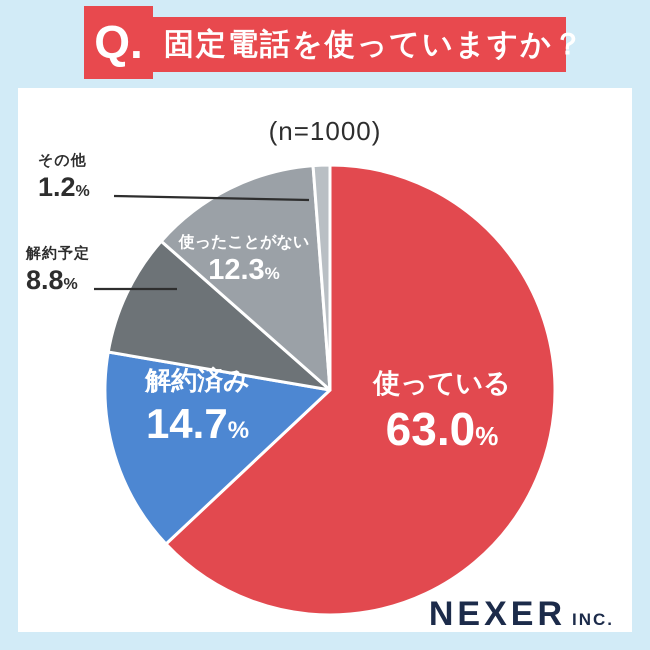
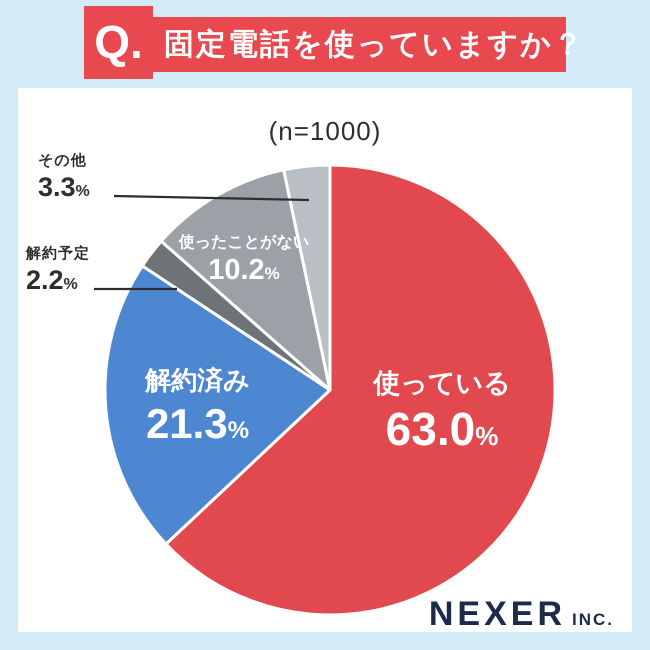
解約済み: 14.7 -> 21.3
解約予定: 8.8 -> 2.2
使ったことがない: 12.3 -> 10.2
その他: 1.2 -> 3.3
